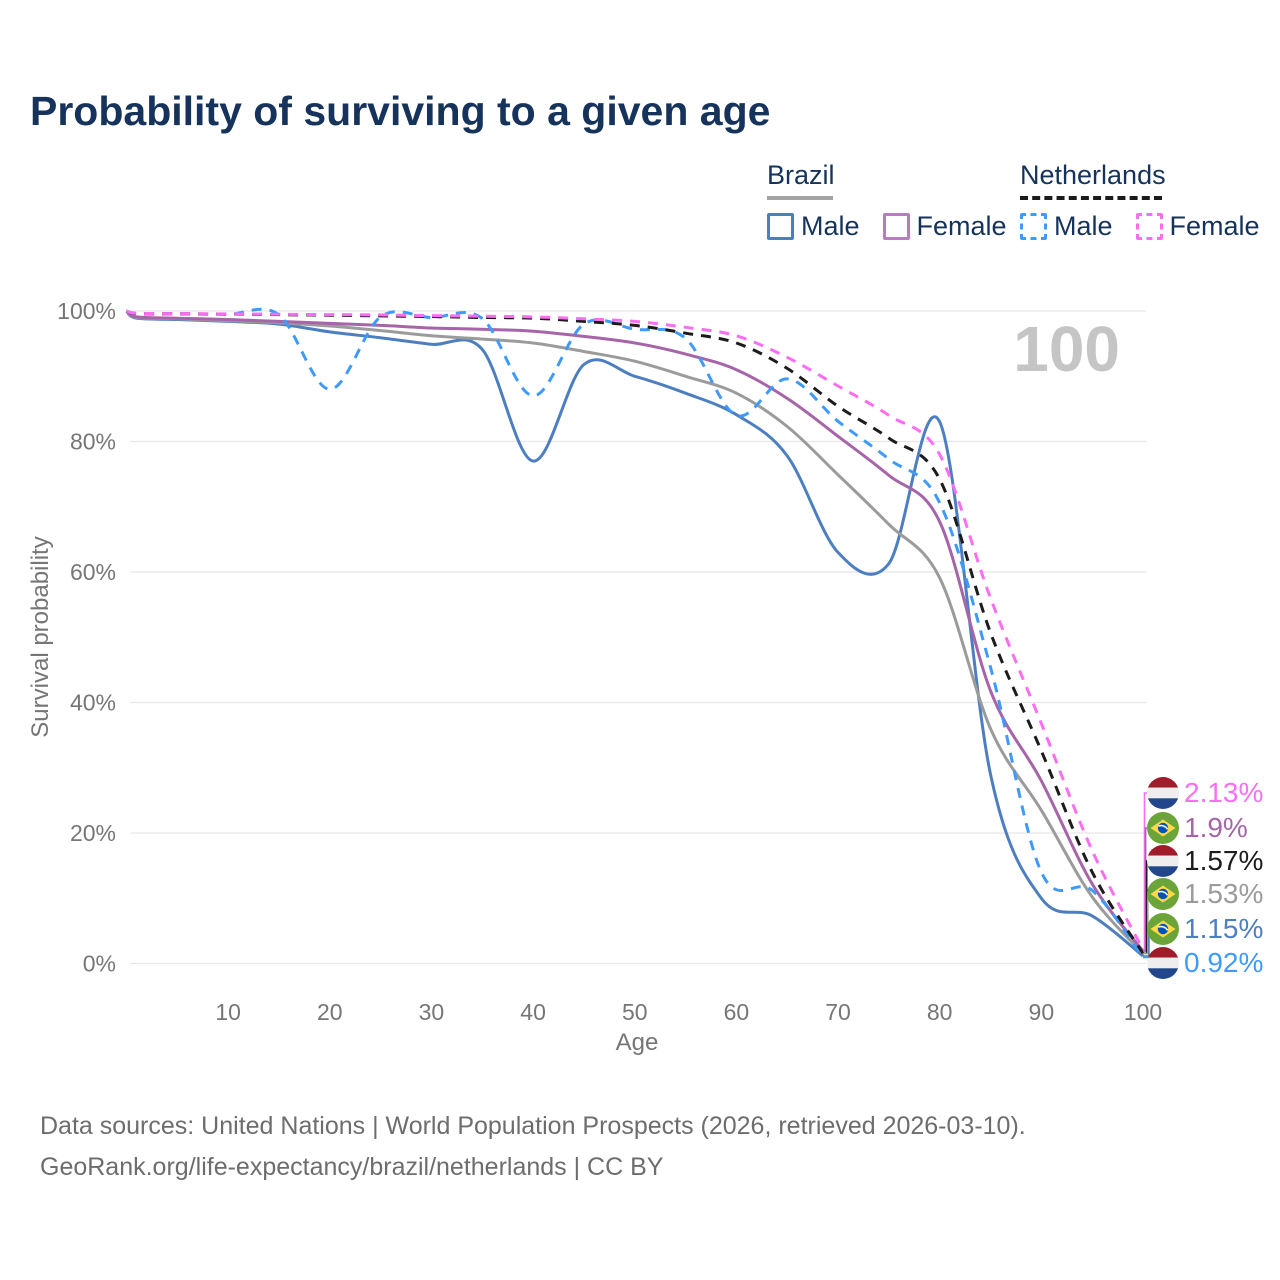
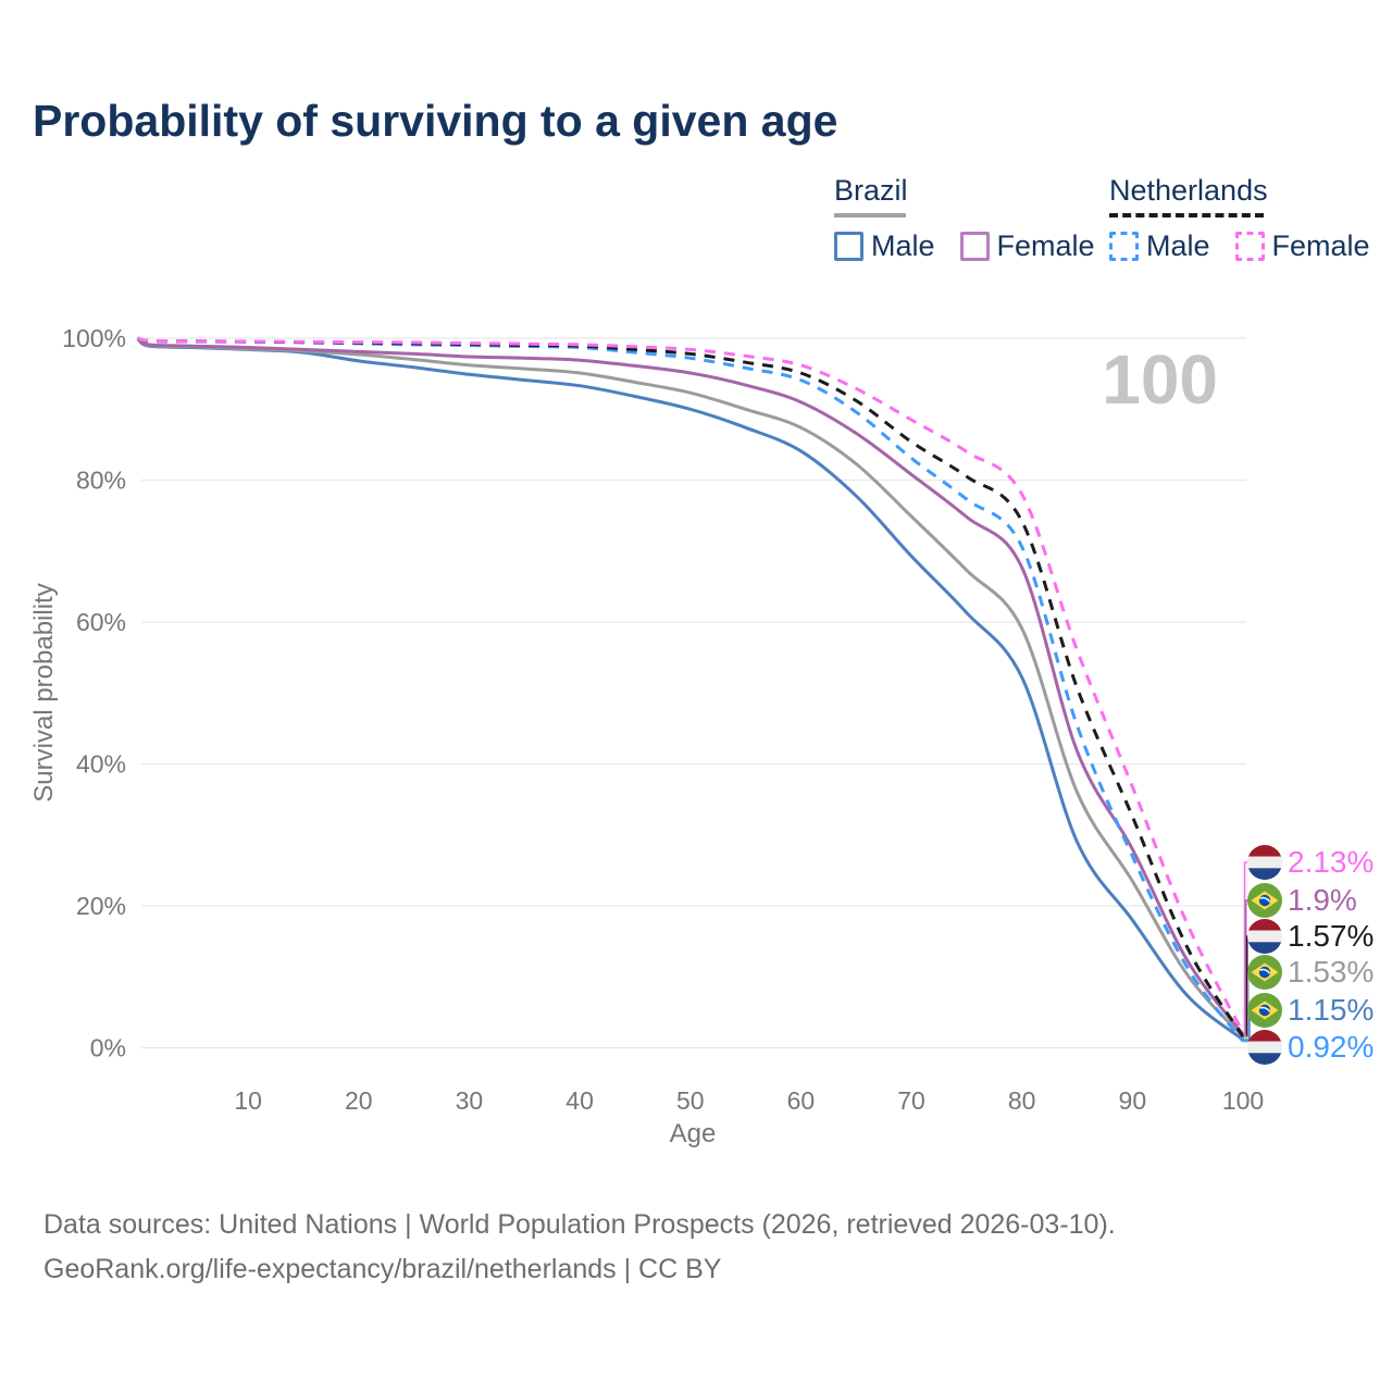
Netherlands Male/20: 88% -> 99%
Brazil Male/40: 77% -> 93%
Netherlands Male/40: 87% -> 99%
Netherlands Male/60: 84% -> 94%
Brazil Male/70: 63% -> 69%
Brazil Male/80: 83% -> 52%
Brazil Male/90: 10% -> 18%
Netherlands Male/90: 14% -> 27%
